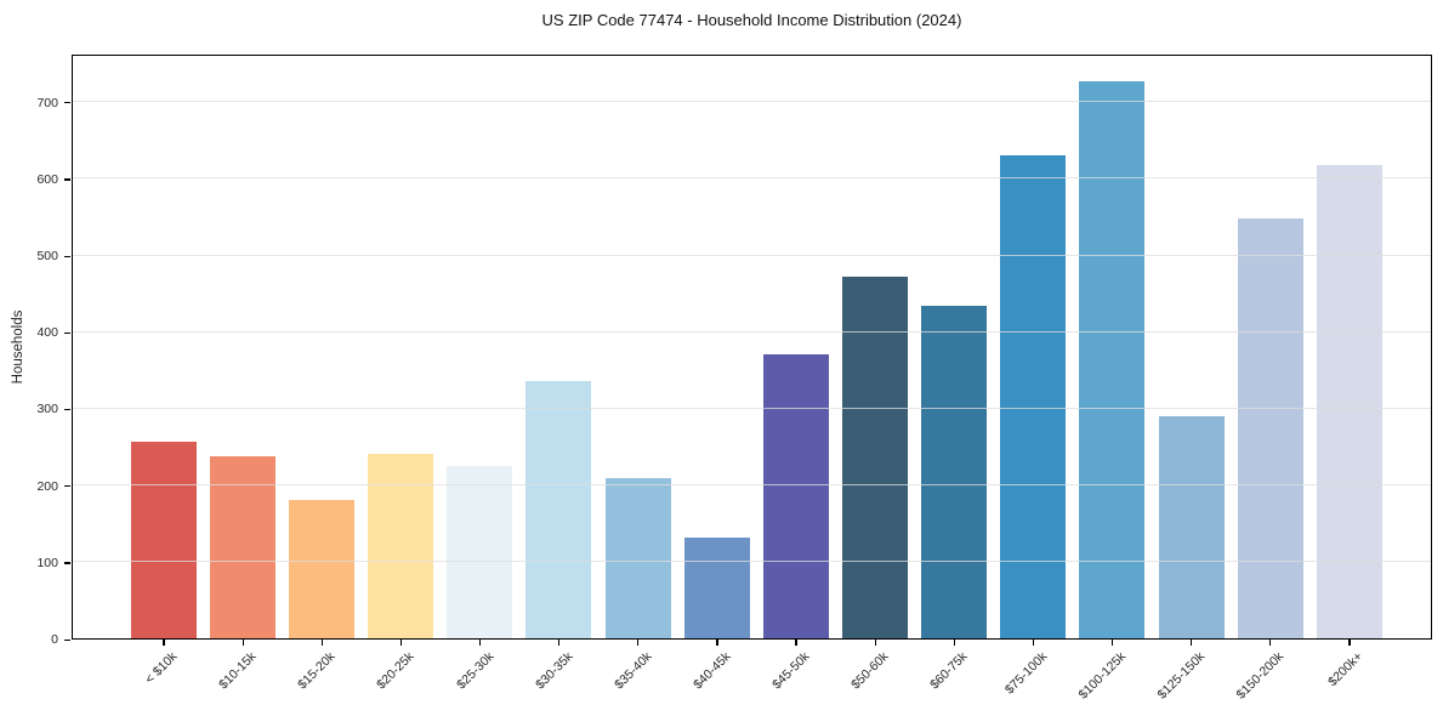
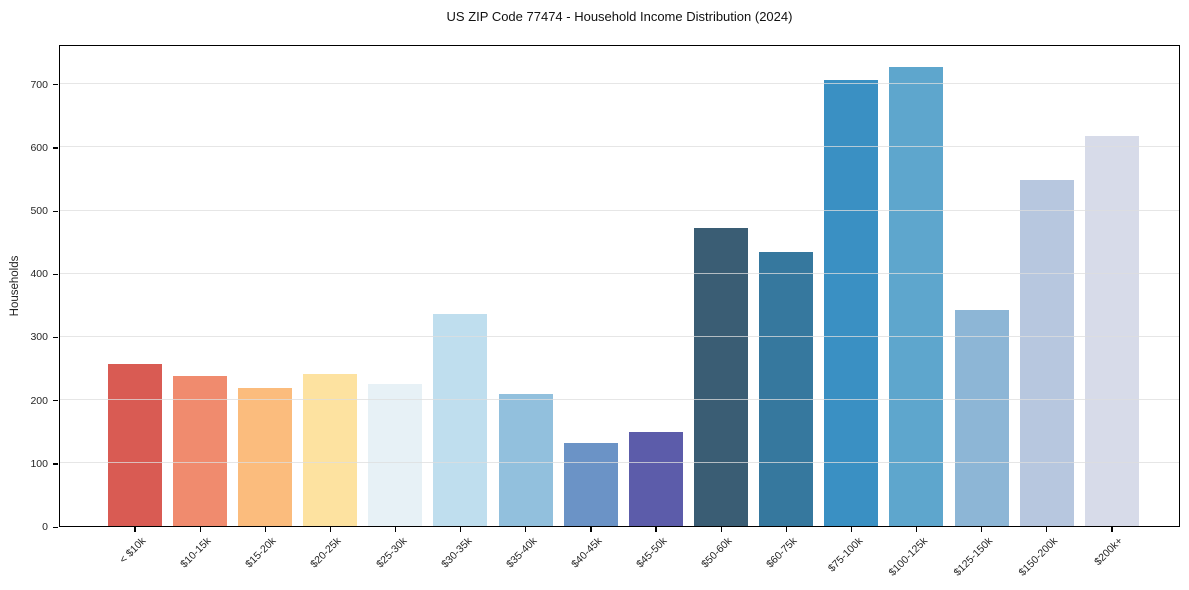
$15-20k: 180 -> 220
$45-50k: 370 -> 150
$75-100k: 630 -> 710
$125-150k: 290 -> 340
